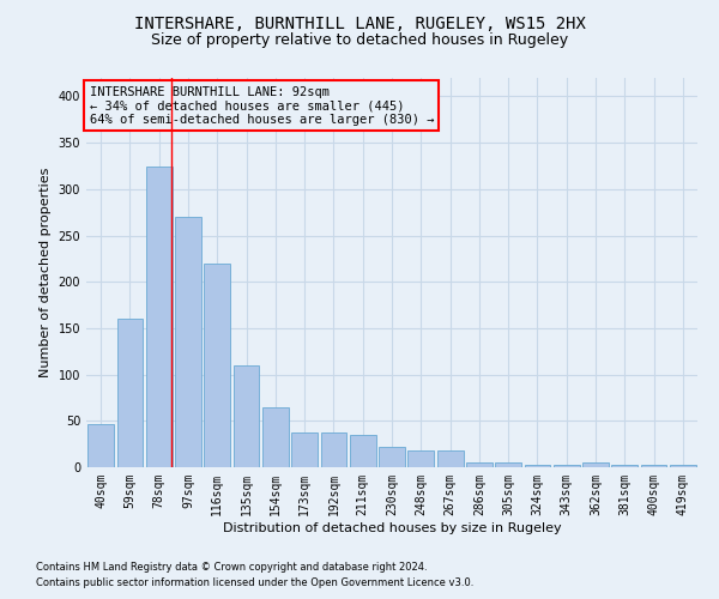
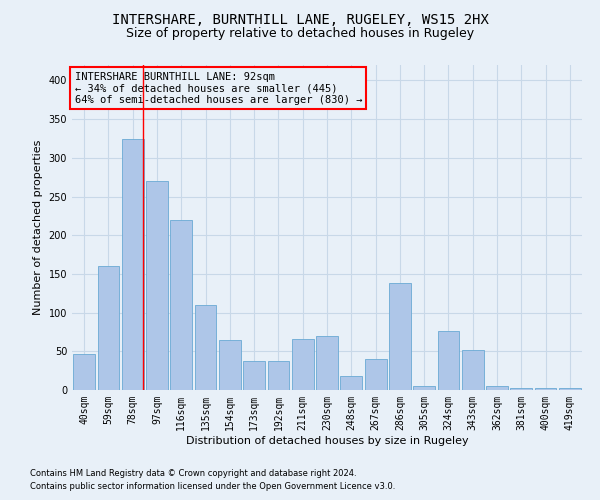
211sqm: 35 -> 66
230sqm: 22 -> 70
267sqm: 18 -> 40
286sqm: 5 -> 138
324sqm: 3 -> 76
343sqm: 3 -> 52
